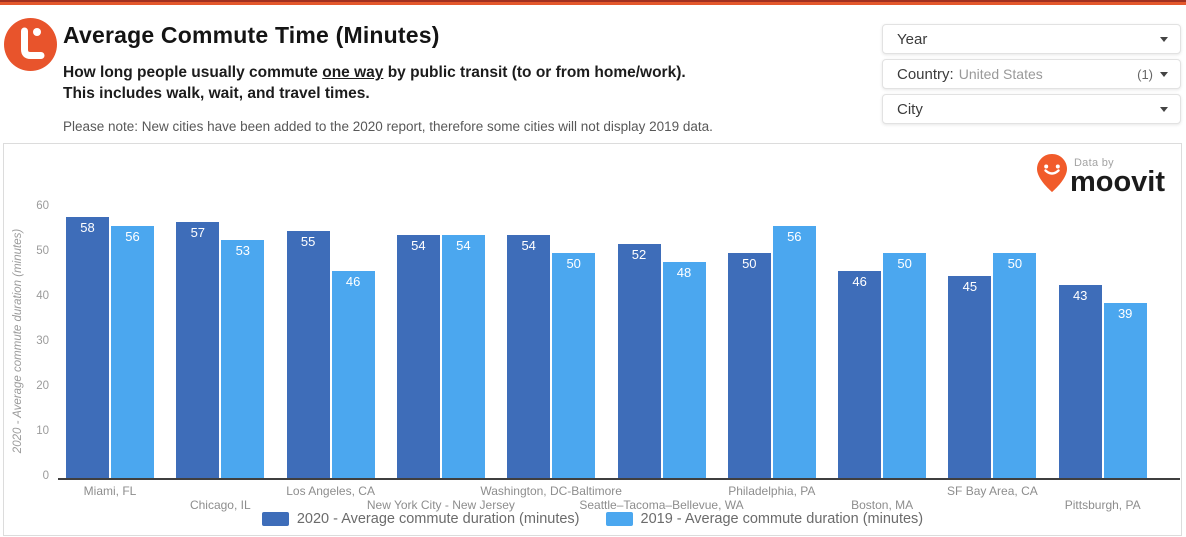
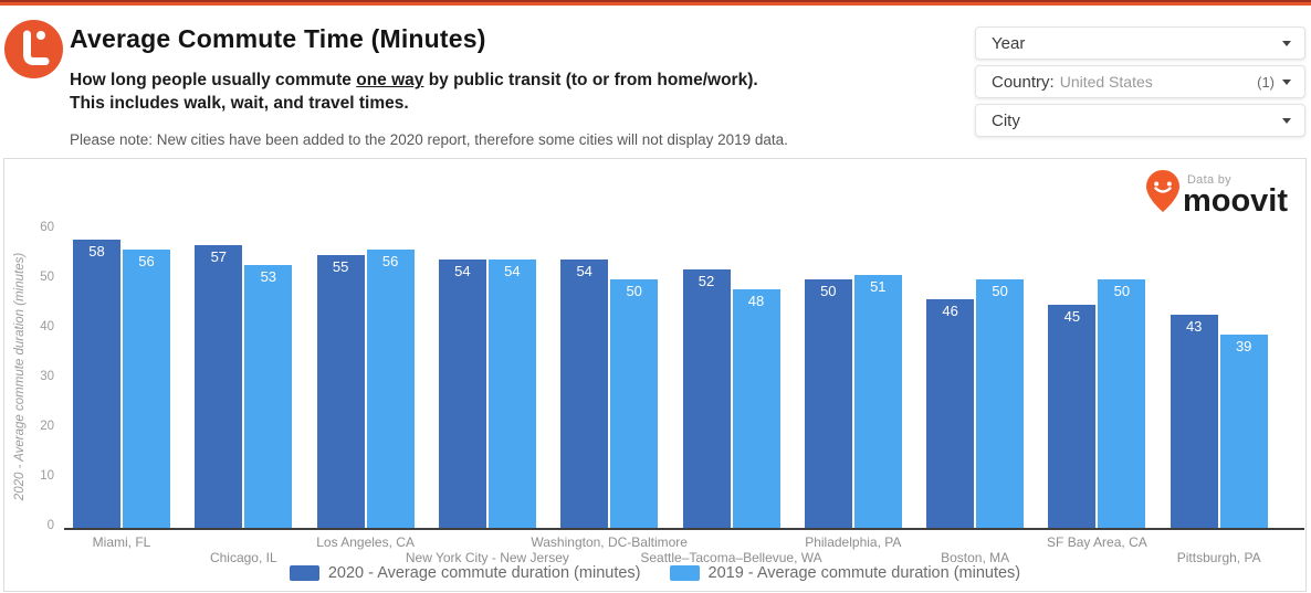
2019 - Average commute duration (minutes)/Los Angeles, CA: 46 -> 56
2019 - Average commute duration (minutes)/Philadelphia, PA: 56 -> 51
